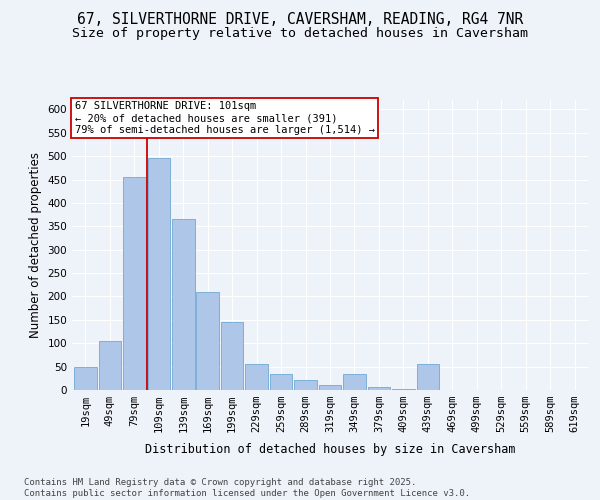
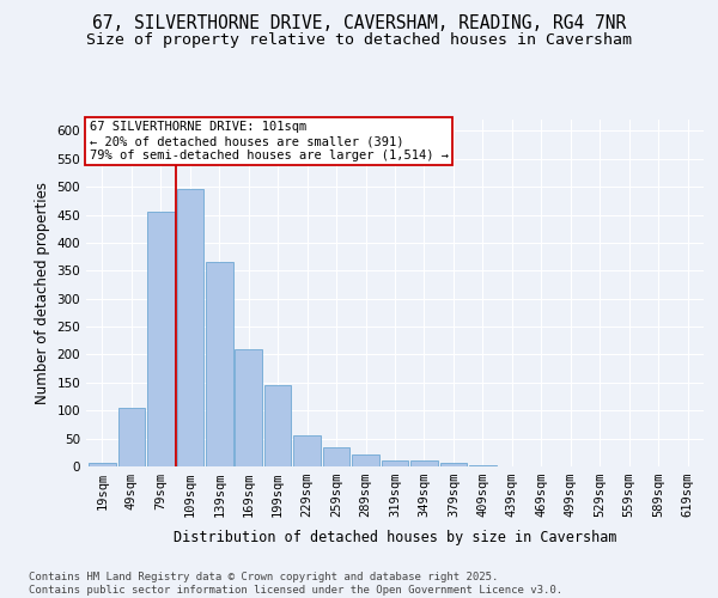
19sqm: 50 -> 6
349sqm: 35 -> 10
439sqm: 55 -> 1
